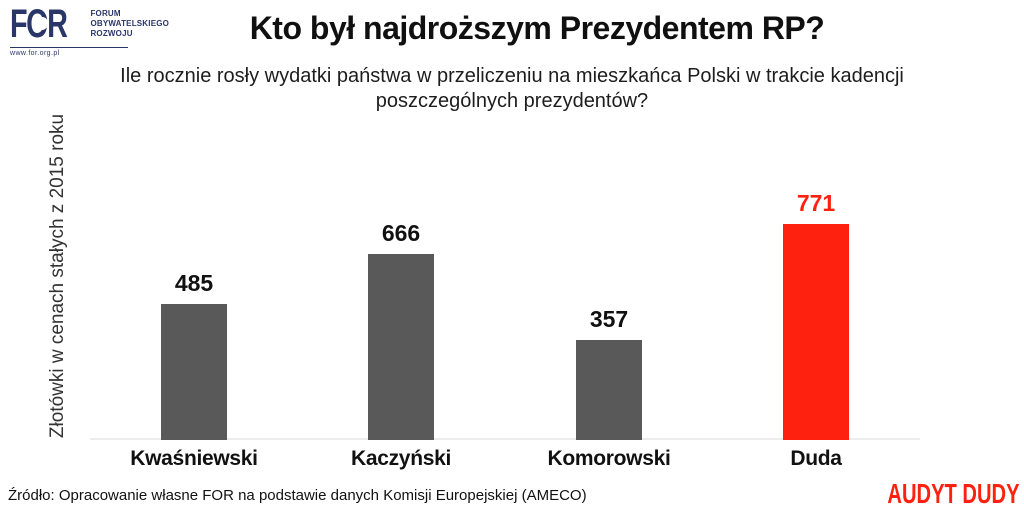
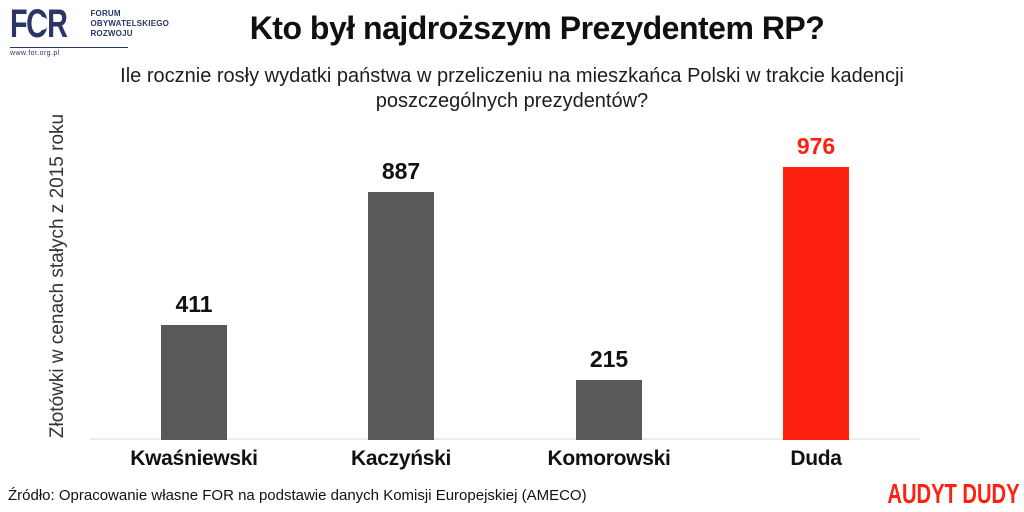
Kwaśniewski: 485 -> 411
Kaczyński: 666 -> 887
Komorowski: 357 -> 215
Duda: 771 -> 976
